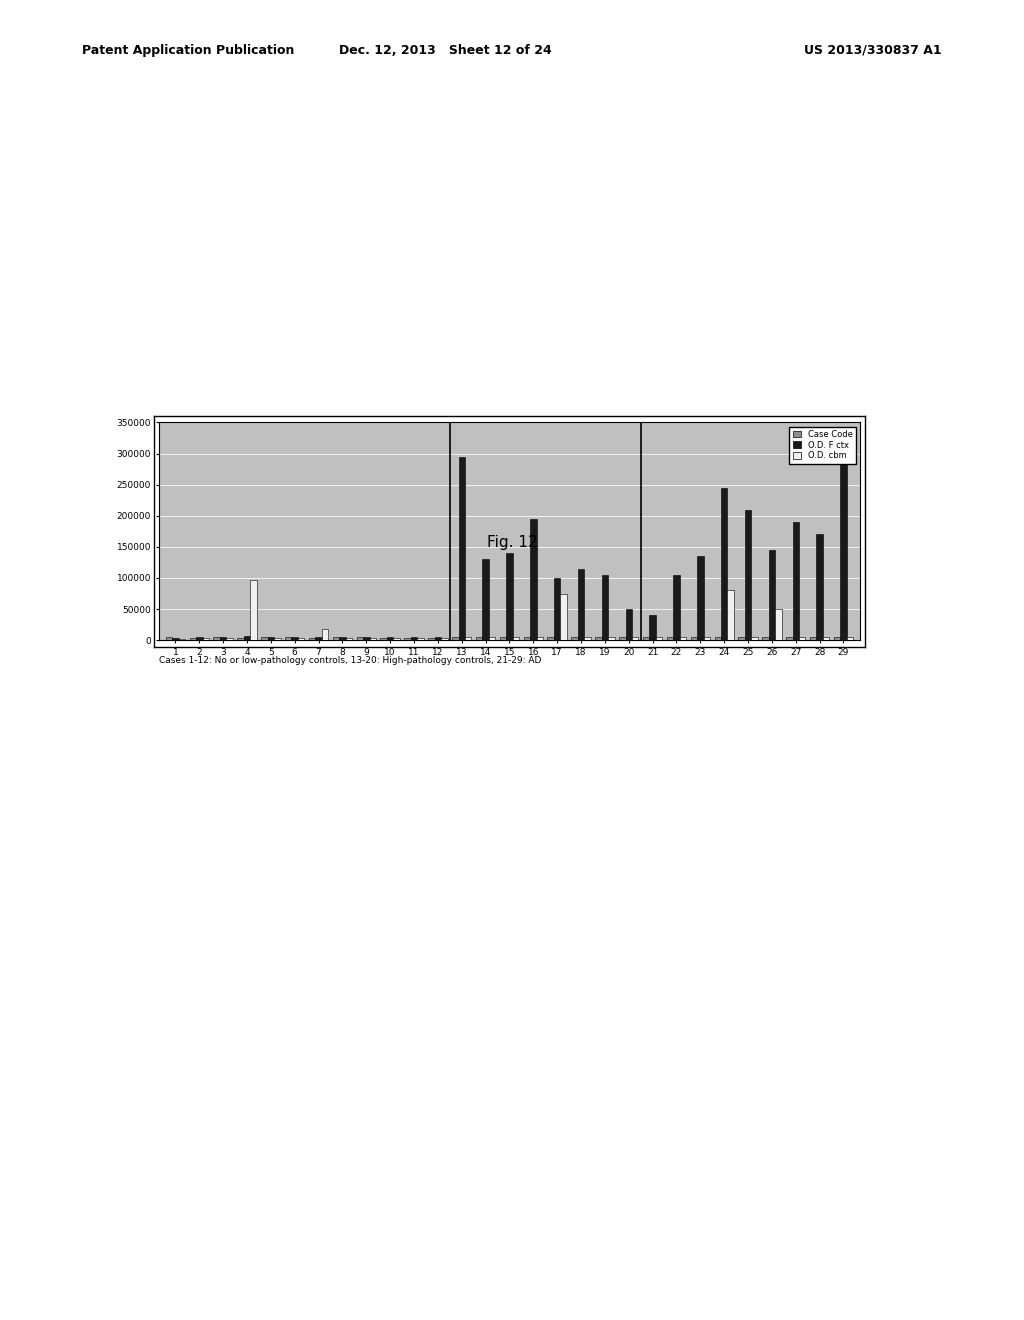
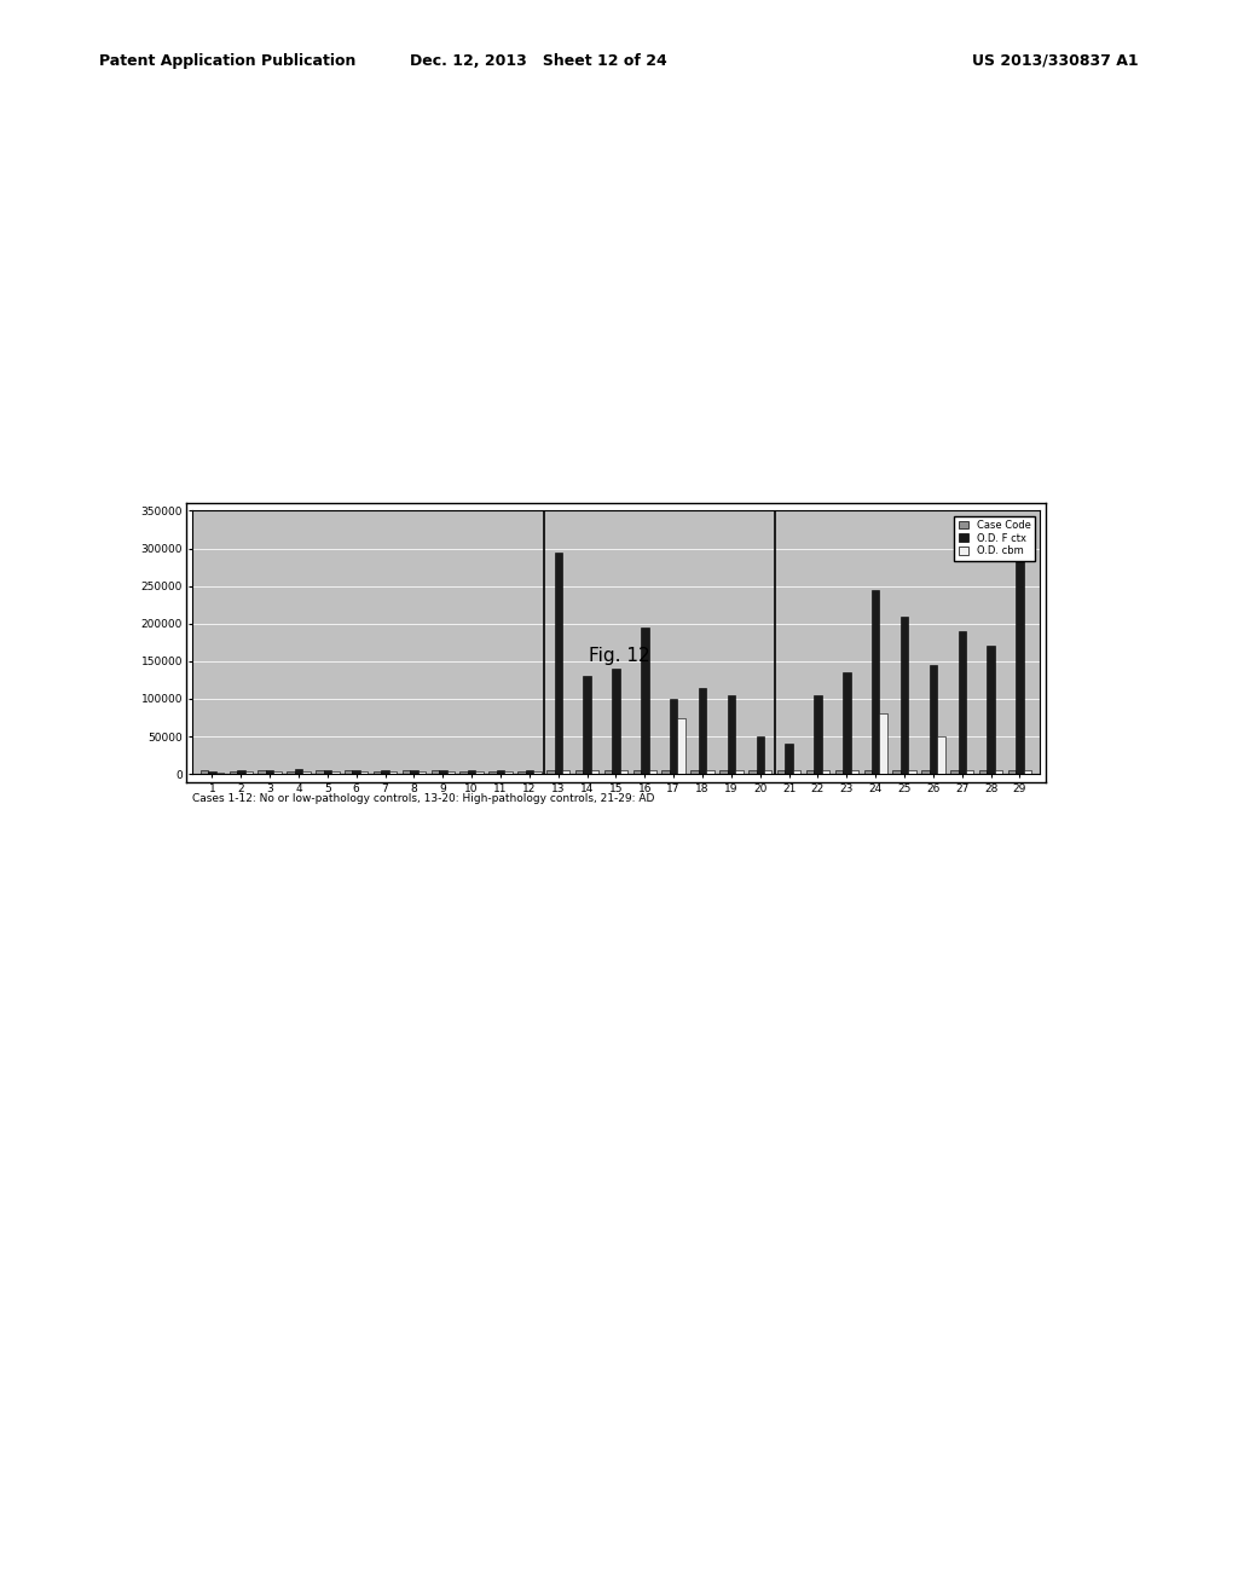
O.D. cbm/4: 96000 -> 3000
O.D. cbm/7: 18000 -> 4000
